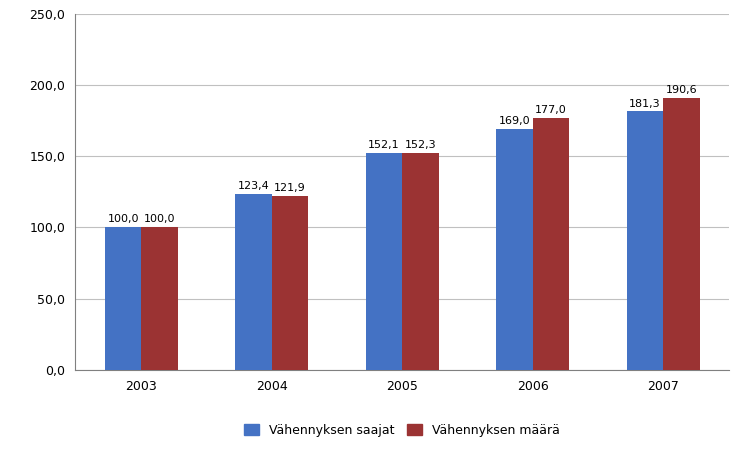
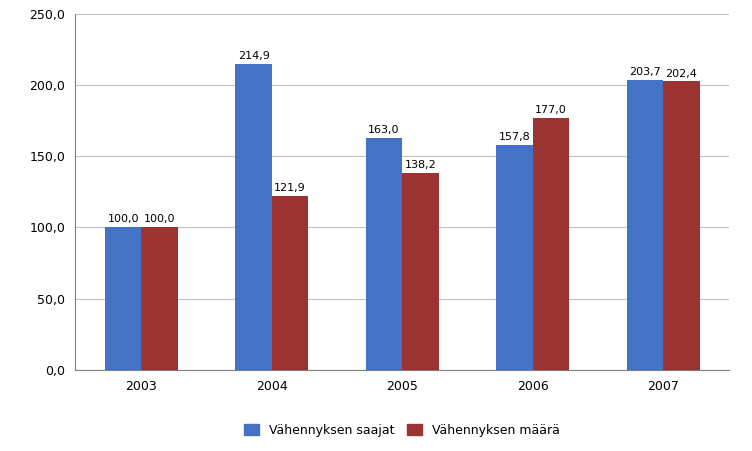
Vähennyksen saajat/2004: 123,4 -> 214,9
Vähennyksen saajat/2005: 152,1 -> 163,0
Vähennyksen määrä/2005: 152,3 -> 138,2
Vähennyksen saajat/2006: 169,0 -> 157,8
Vähennyksen saajat/2007: 181,3 -> 203,7
Vähennyksen määrä/2007: 190,6 -> 202,4
